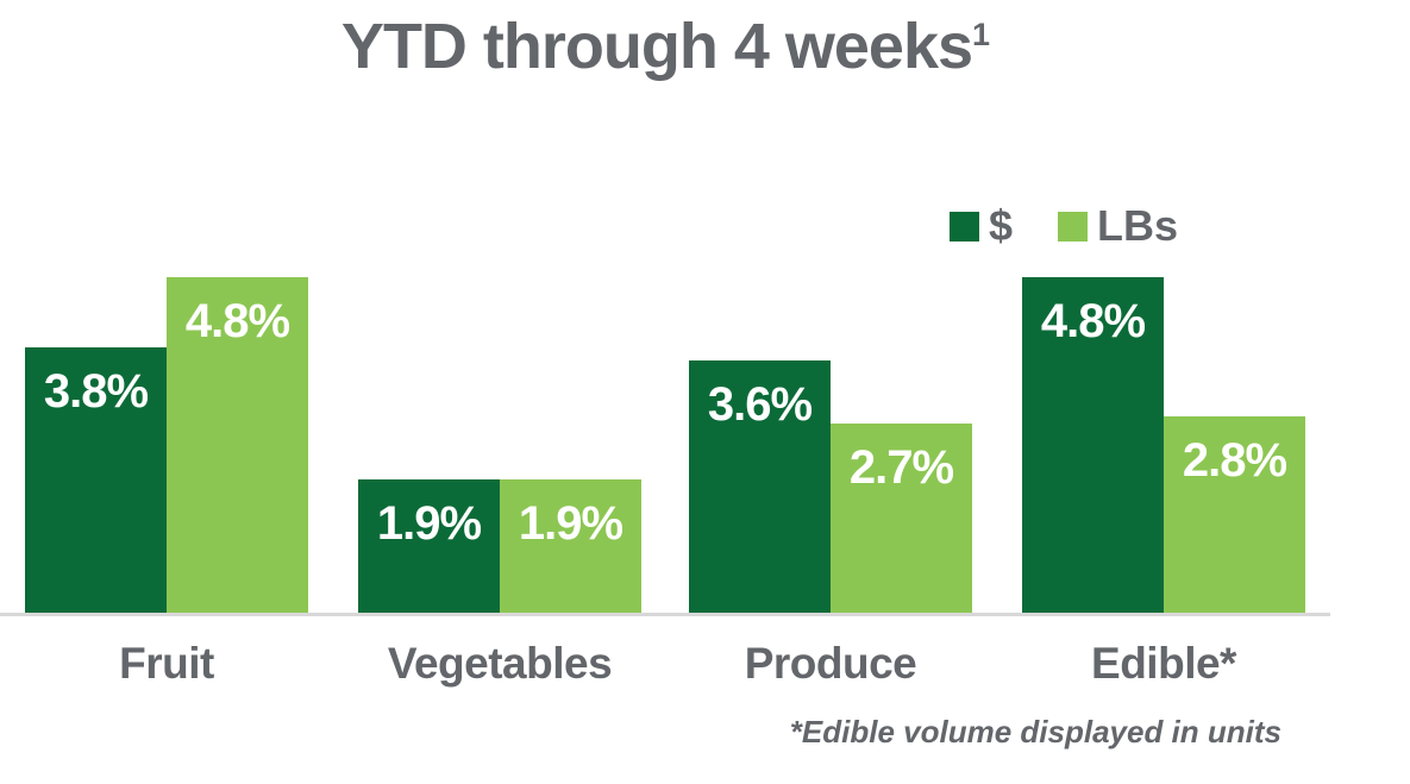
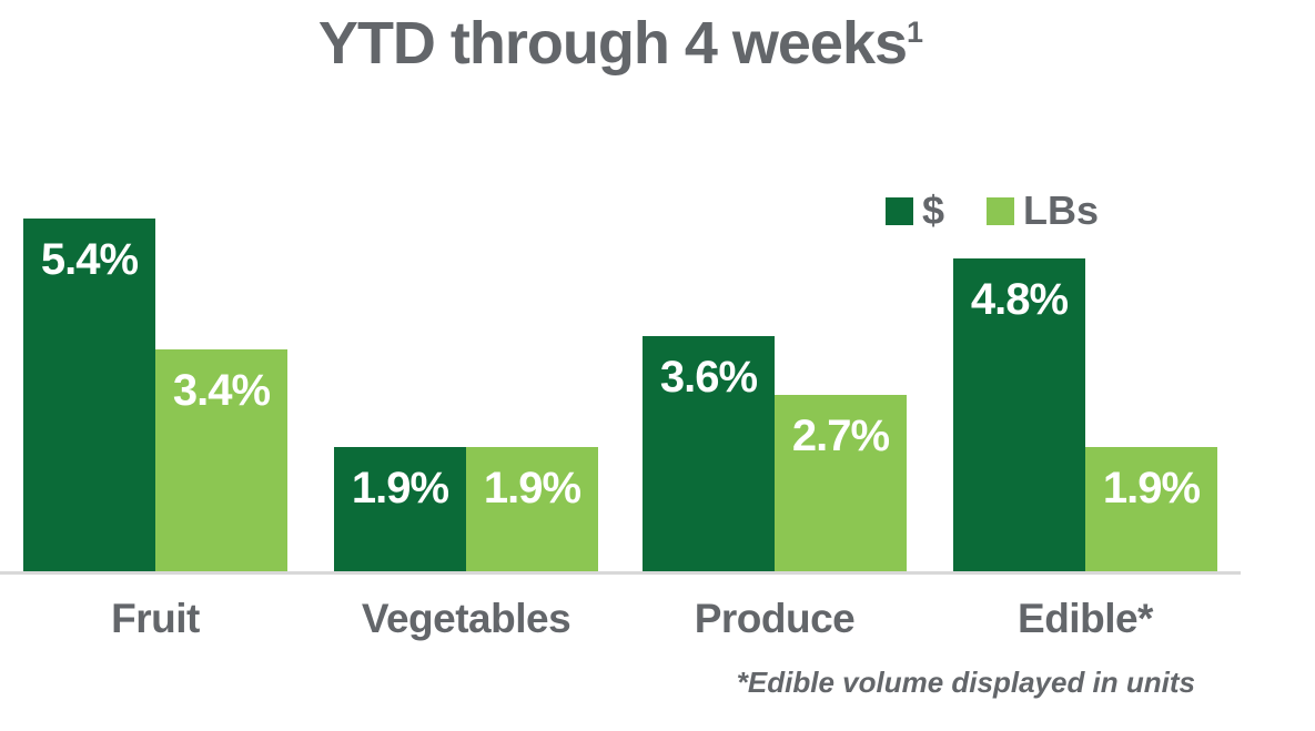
$/Fruit: 3.8% -> 5.4%
LBs/Fruit: 4.8% -> 3.4%
LBs/Edible*: 2.8% -> 1.9%
